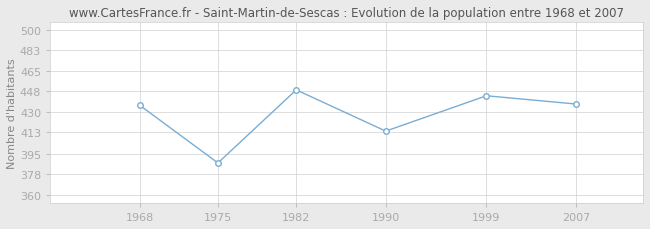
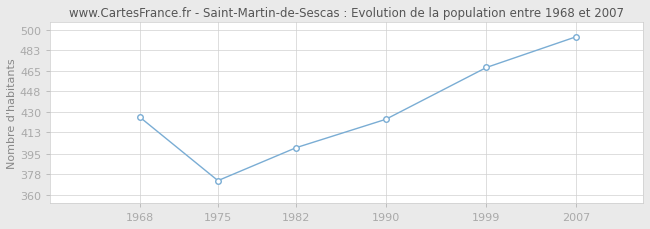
1968: 436 -> 426
1975: 387 -> 372
1982: 449 -> 400
1990: 414 -> 424
1999: 444 -> 468
2007: 437 -> 494
